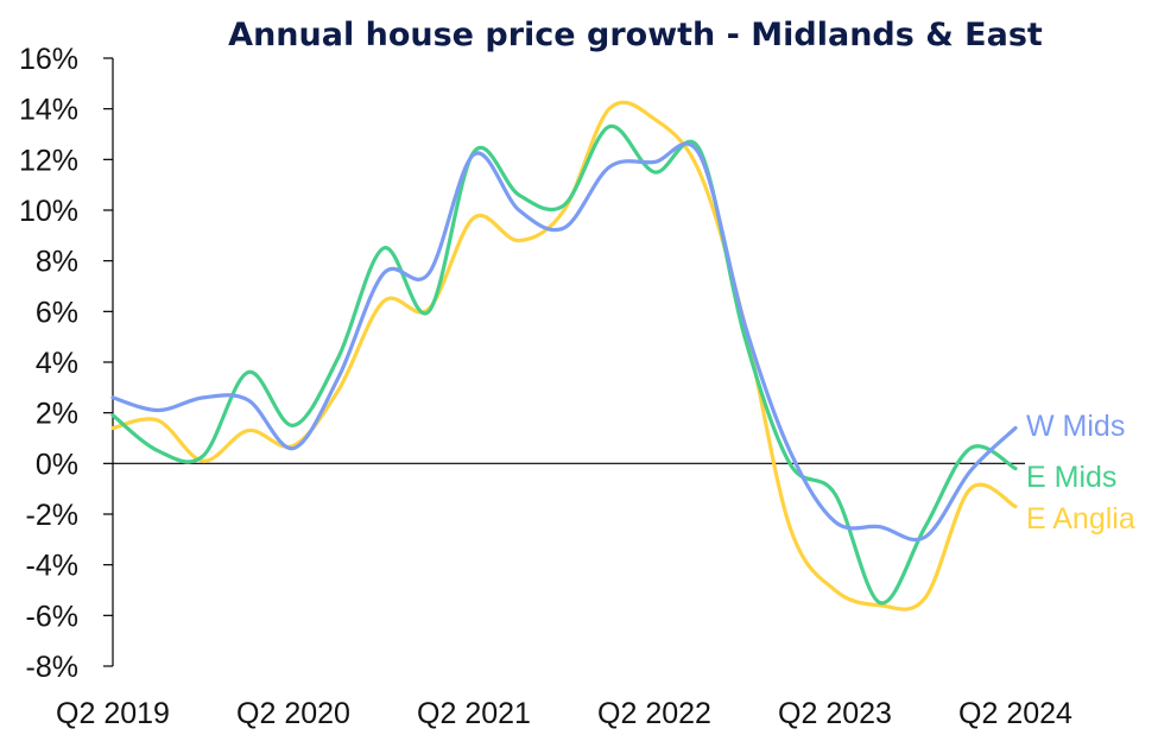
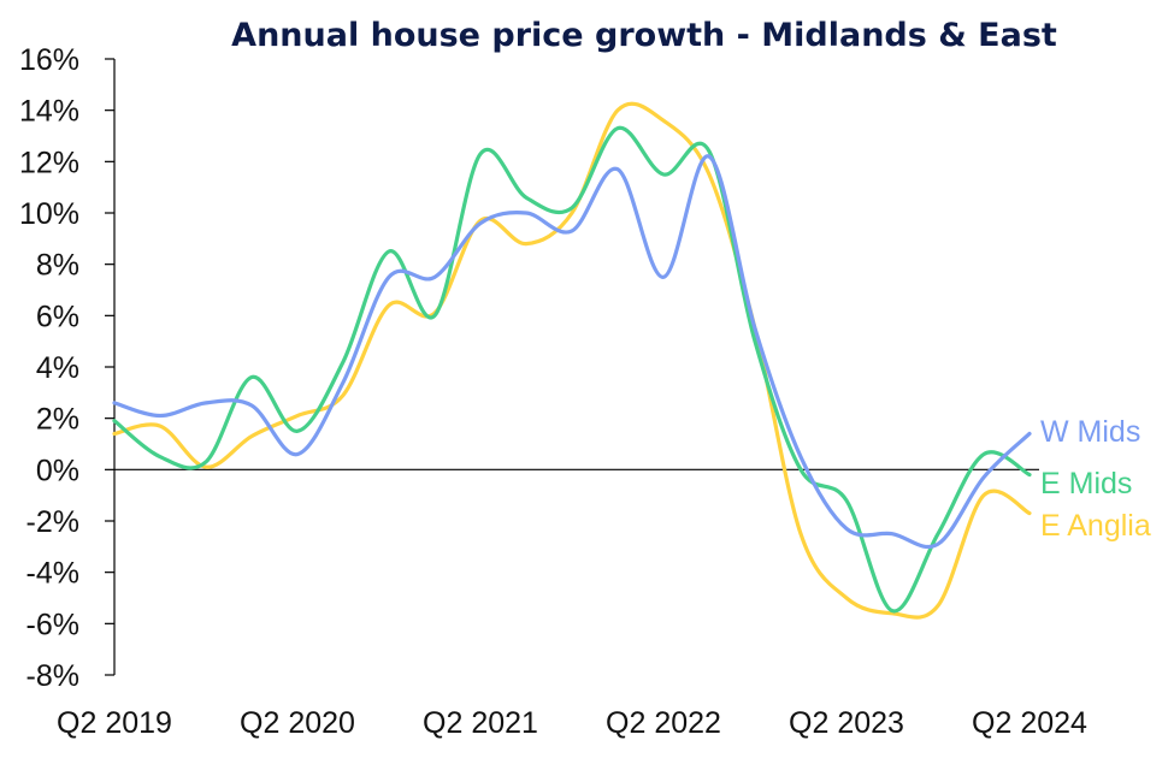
E Anglia/Q2 2020: 0.7% -> 2.1%
W Mids/Q2 2021: 12.2% -> 9.6%
W Mids/Q2 2022: 11.9% -> 7.5%
